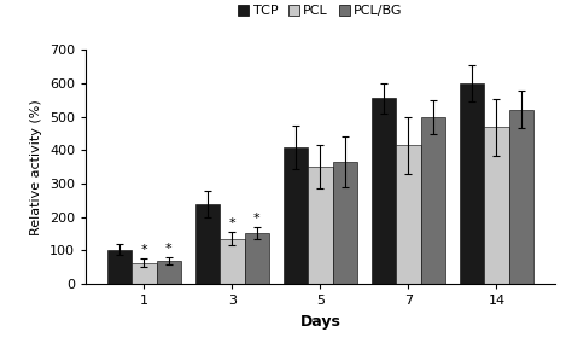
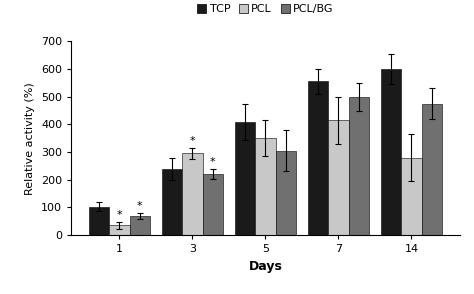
PCL/1: 63 -> 35
PCL/3: 135 -> 295
PCL/BG/3: 152 -> 220
PCL/BG/5: 365 -> 305
PCL/14: 468 -> 280
PCL/BG/14: 522 -> 475
